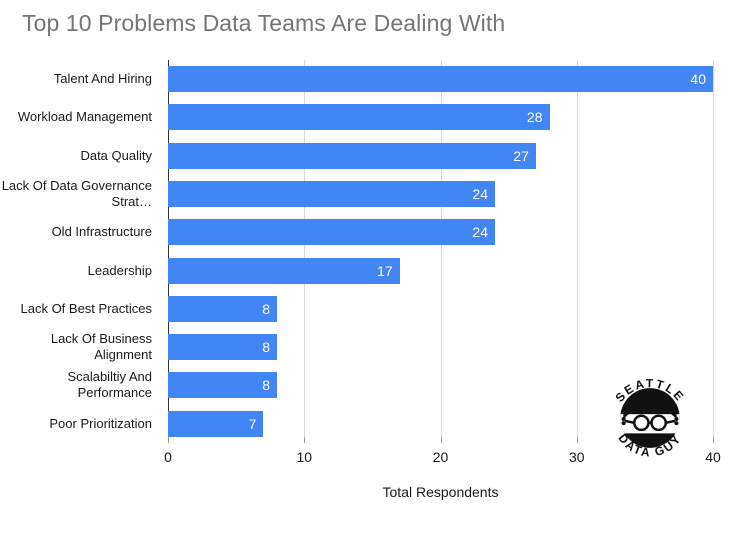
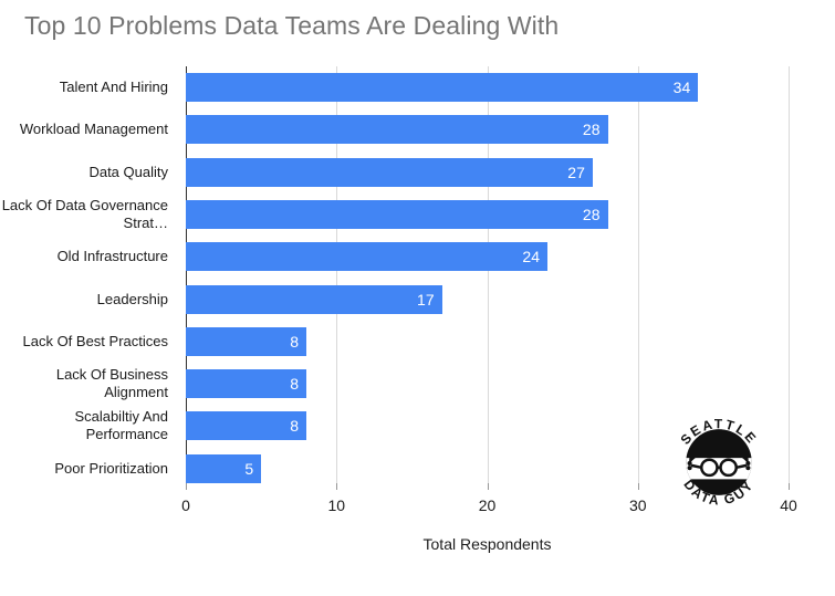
Talent And Hiring: 40 -> 34
Lack Of Data Governance Strat…: 24 -> 28
Poor Prioritization: 7 -> 5
